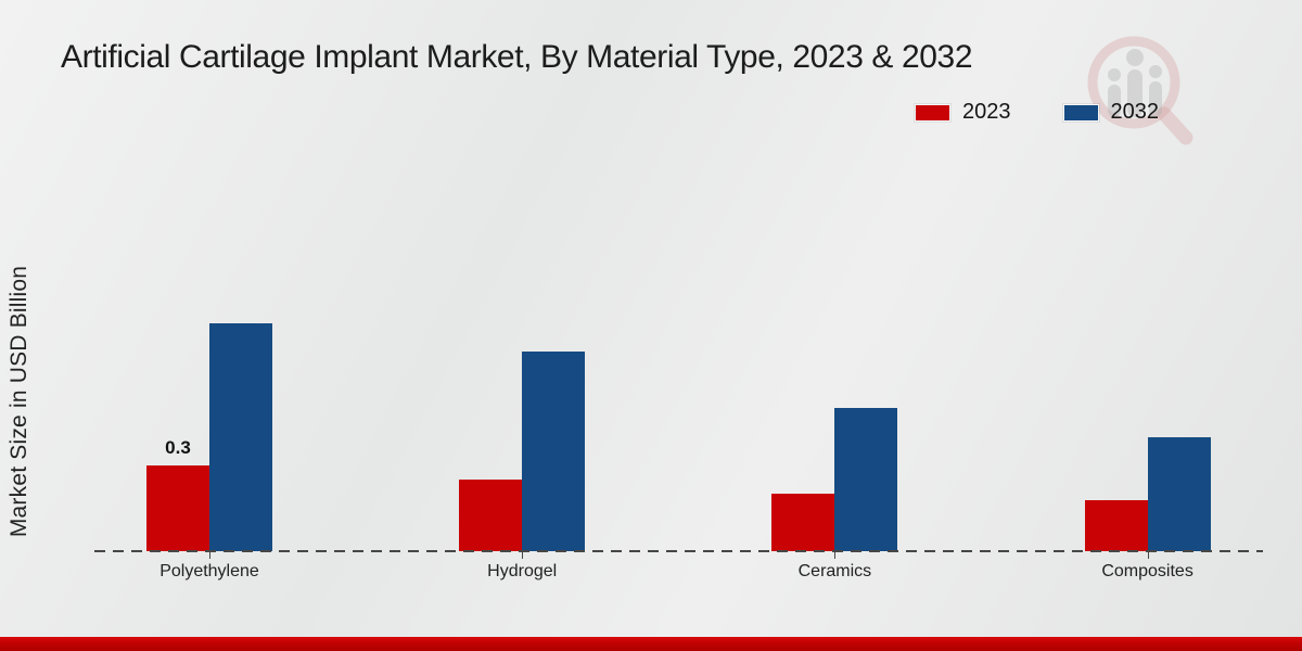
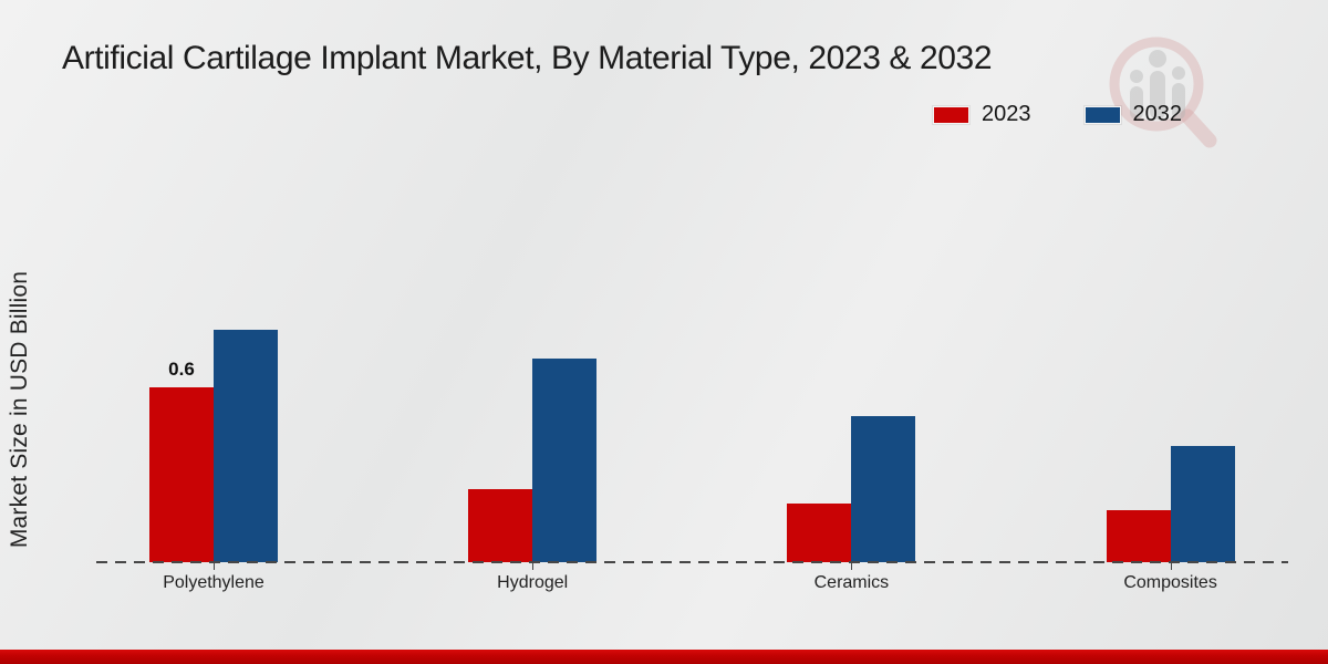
2023/Polyethylene: 0.3 -> 0.6
